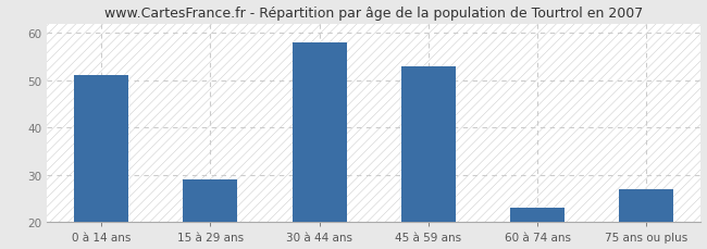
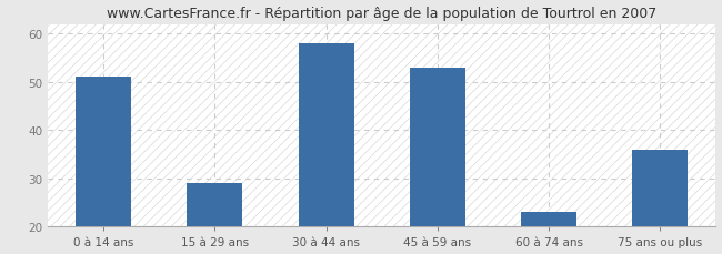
75 ans ou plus: 27 -> 36
